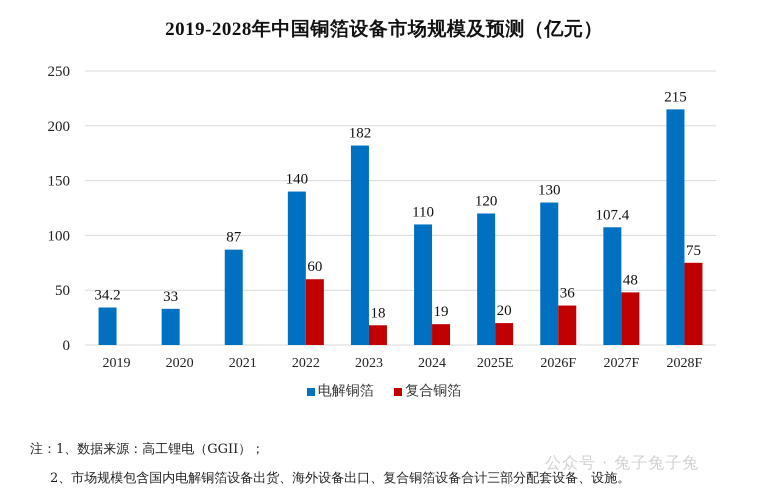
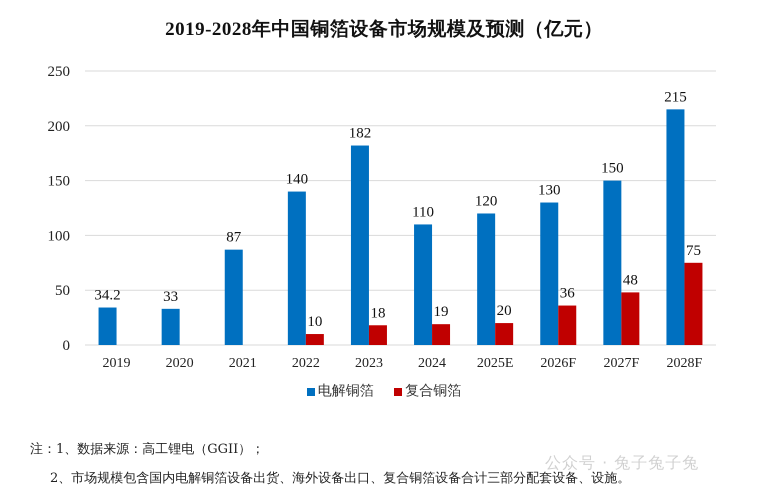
复合铜箔/2022: 60 -> 10
电解铜箔/2027F: 107.4 -> 150
